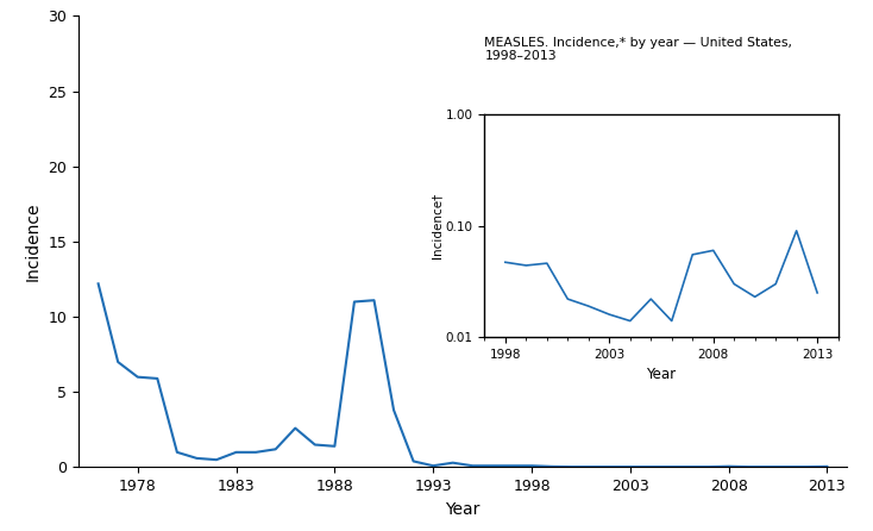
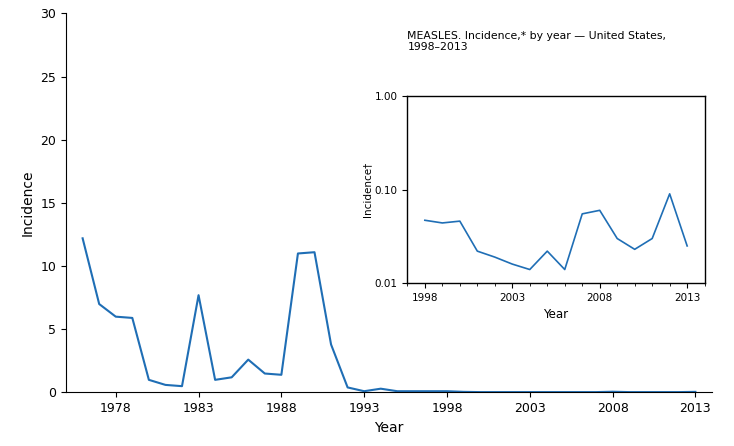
1983: 1.0 -> 7.7
